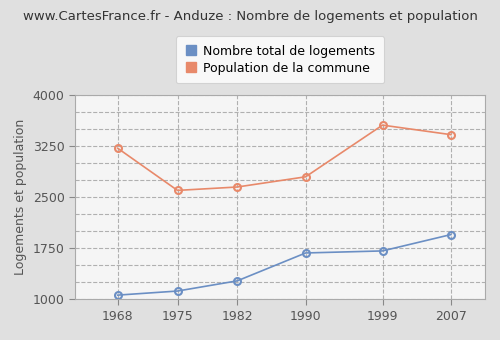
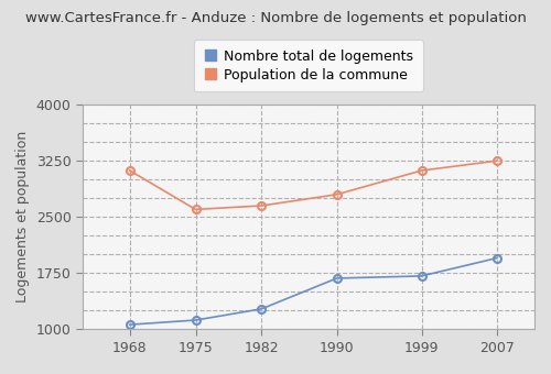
Population de la commune/1968: 3220 -> 3120
Population de la commune/1999: 3560 -> 3120
Population de la commune/2007: 3420 -> 3250
